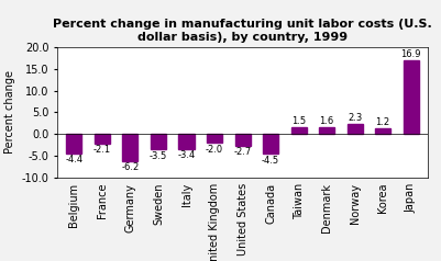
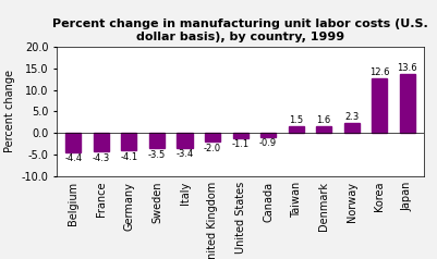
France: -2.1 -> -4.3
Germany: -6.2 -> -4.1
United States: -2.7 -> -1.1
Canada: -4.5 -> -0.9
Korea: 1.2 -> 12.6
Japan: 16.9 -> 13.6
